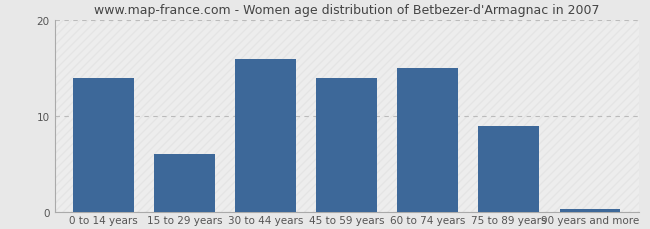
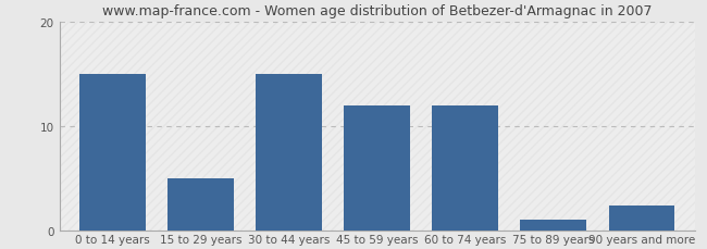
0 to 14 years: 14.0 -> 15.0
15 to 29 years: 6.0 -> 5.0
30 to 44 years: 16.0 -> 15.0
45 to 59 years: 14.0 -> 12.0
60 to 74 years: 15.0 -> 12.0
75 to 89 years: 9.0 -> 1.0
90 years and more: 0.3 -> 2.4
